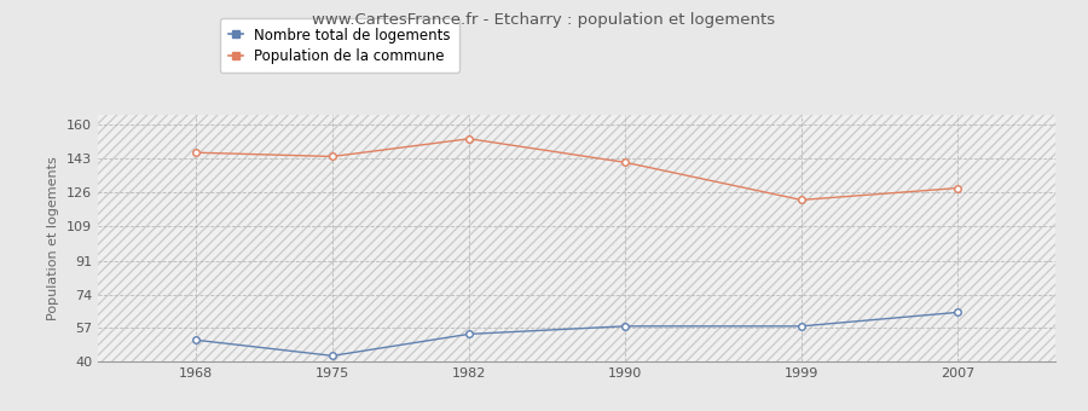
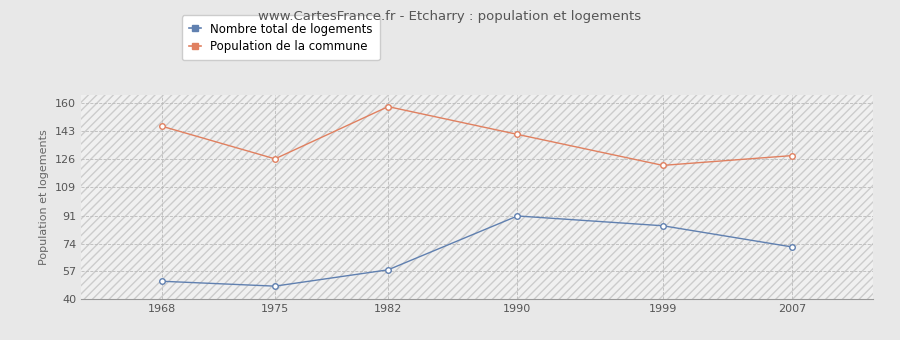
Nombre total de logements/1975: 43 -> 48
Population de la commune/1975: 144 -> 126
Nombre total de logements/1982: 54 -> 58
Population de la commune/1982: 153 -> 158
Nombre total de logements/1990: 58 -> 91
Nombre total de logements/1999: 58 -> 85
Nombre total de logements/2007: 65 -> 72
